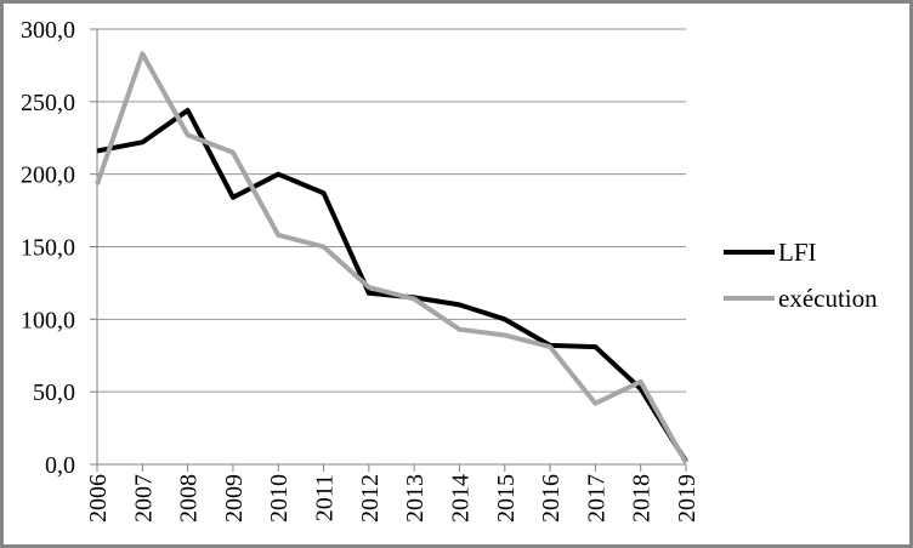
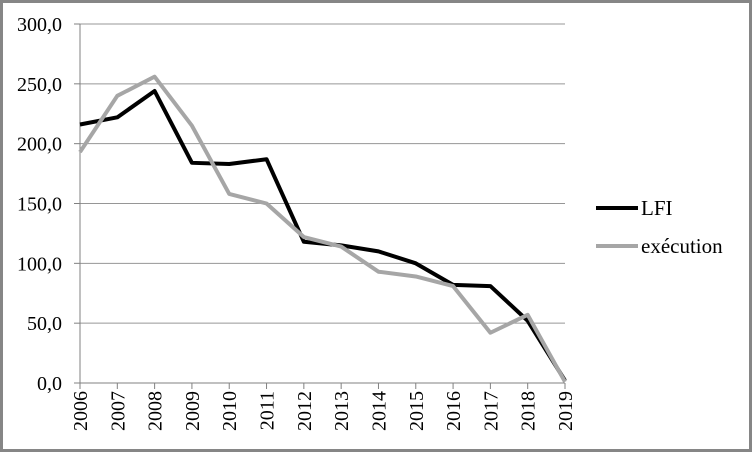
exécution/2007: 283 -> 240
exécution/2008: 227 -> 256
LFI/2010: 200 -> 183
